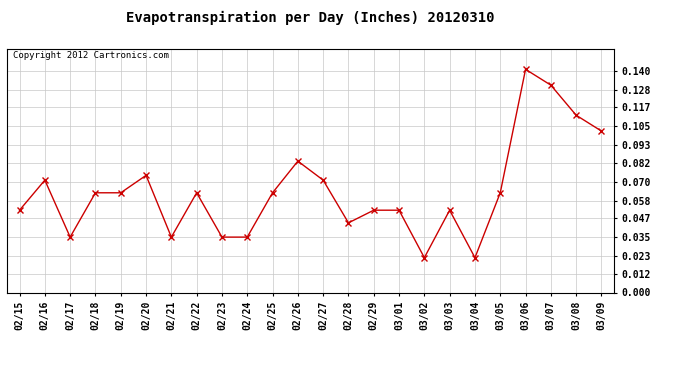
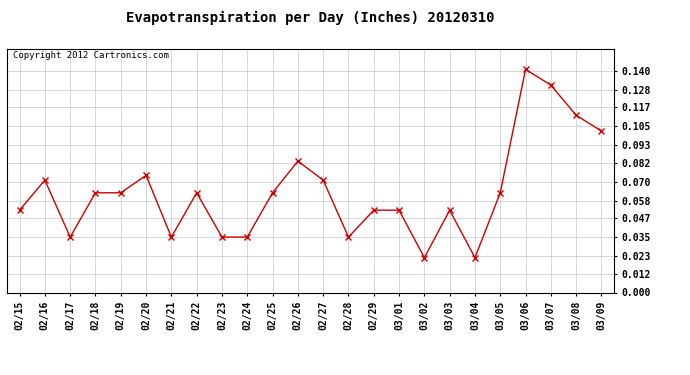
02/28: 0.044 -> 0.035
